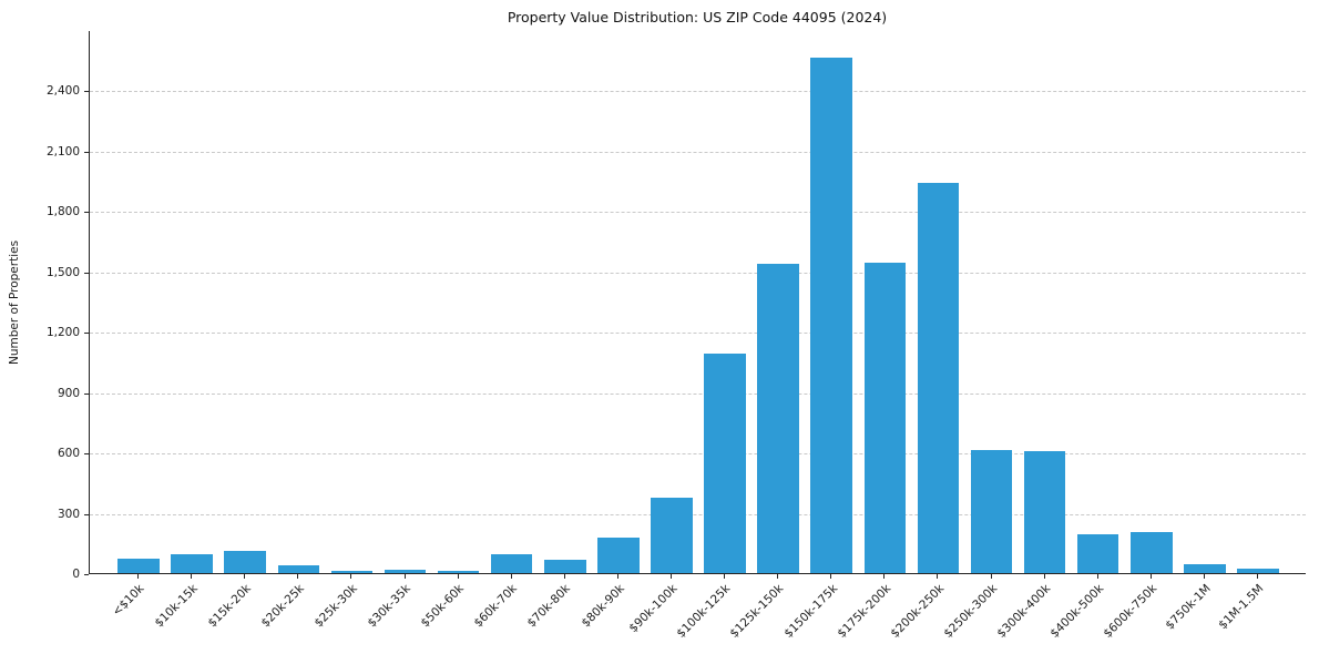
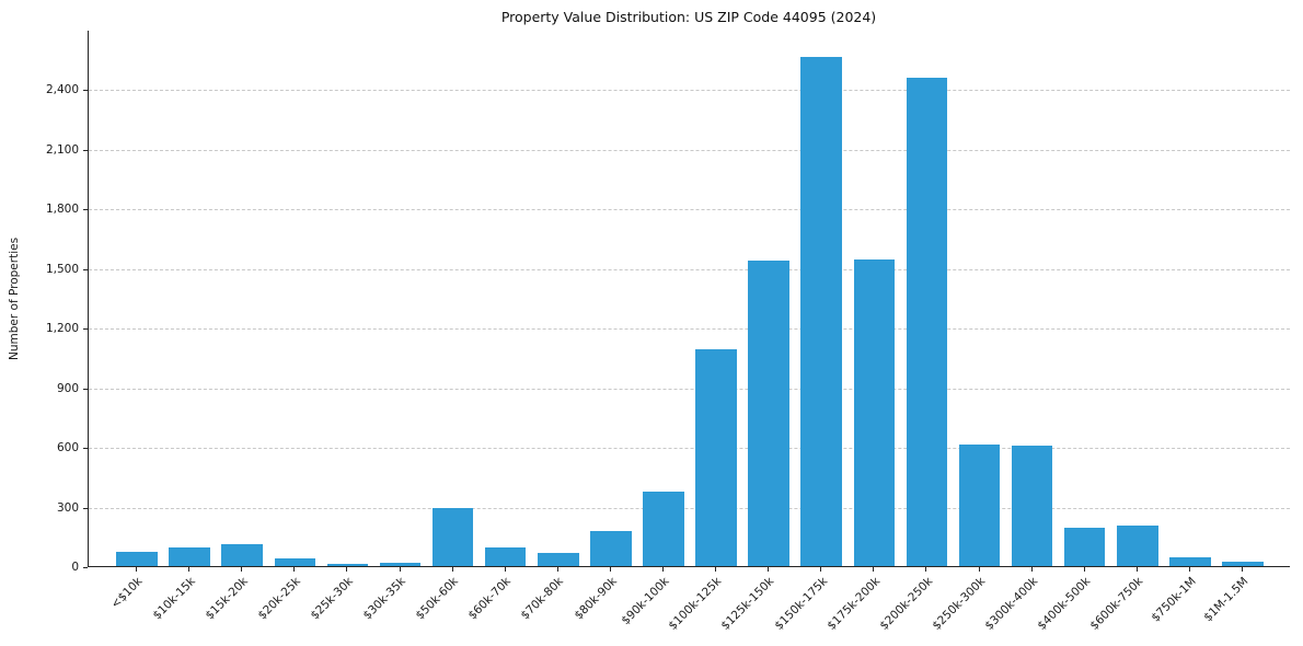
$50k-60k: 10 -> 290
$200k-250k: 1940 -> 2460
